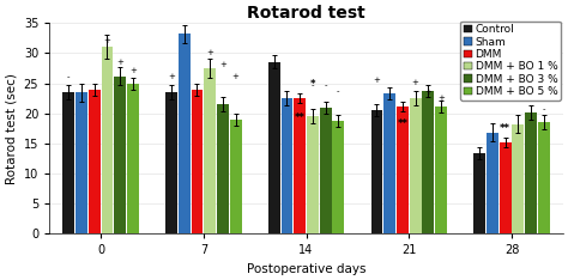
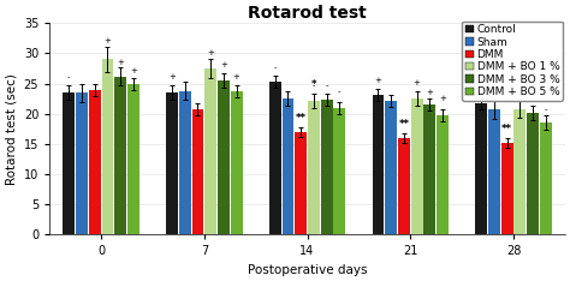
DMM + BO 1 %/0: 31.0 -> 29.0
Sham/7: 33.2 -> 23.8
DMM/7: 24.0 -> 20.8
DMM + BO 3 %/7: 21.6 -> 25.6
DMM + BO 5 %/7: 19.0 -> 23.8
Control/14: 28.6 -> 25.3
DMM/14: 22.6 -> 17.0
DMM + BO 1 %/14: 19.6 -> 22.2
DMM + BO 3 %/14: 21.0 -> 22.3
DMM + BO 5 %/14: 18.8 -> 21.0
Control/21: 20.6 -> 23.2
Sham/21: 23.4 -> 22.2
DMM/21: 21.2 -> 16.0
DMM + BO 3 %/21: 23.8 -> 21.5
DMM + BO 5 %/21: 21.2 -> 19.8
Control/28: 13.4 -> 21.7
Sham/28: 16.8 -> 20.7
DMM + BO 1 %/28: 18.2 -> 20.8
